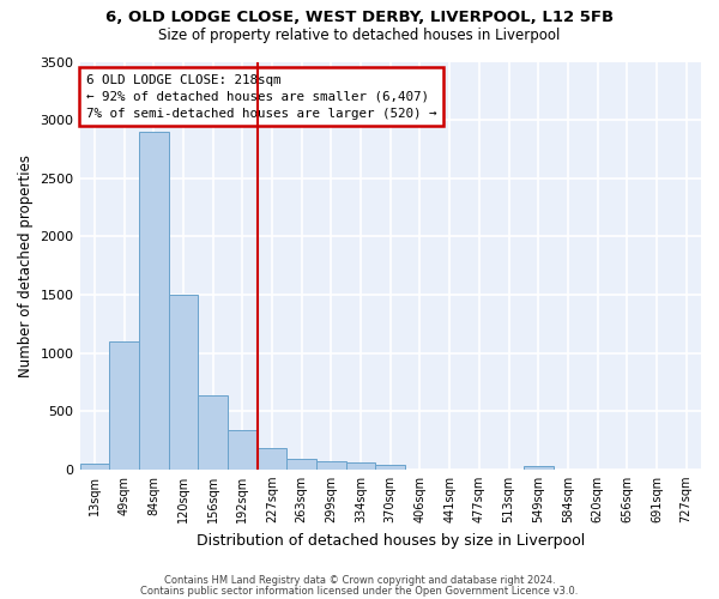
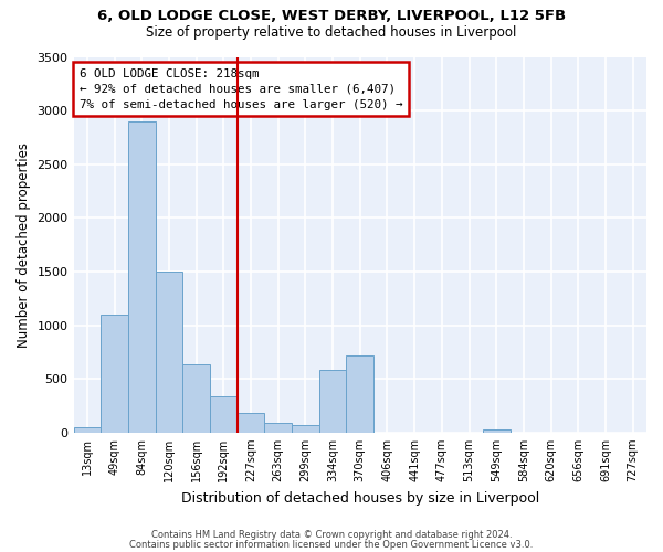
334sqm: 60 -> 580
370sqm: 40 -> 720
